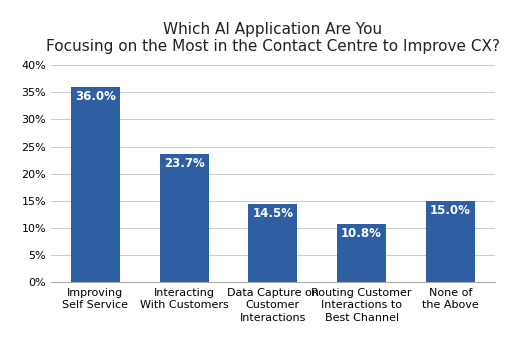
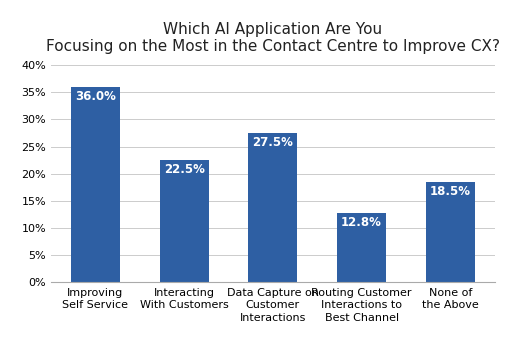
Interacting With Customers: 23.7% -> 22.5%
Data Capture on Customer Interactions: 14.5% -> 27.5%
Routing Customer Interactions to Best Channel: 10.8% -> 12.8%
None of the Above: 15.0% -> 18.5%
